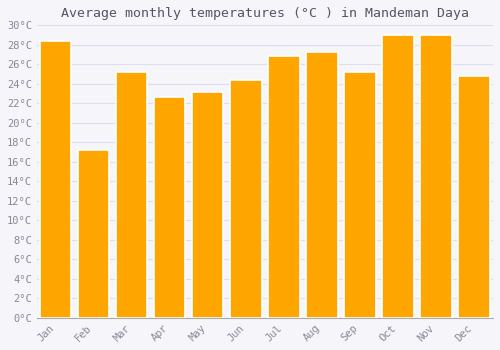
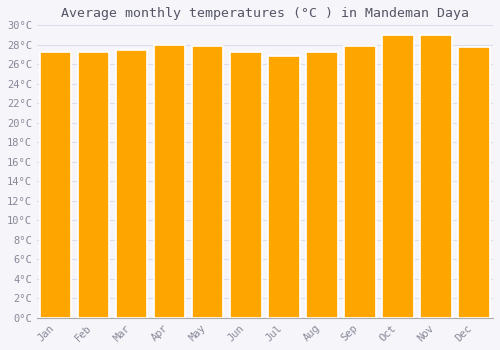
Jan: 28.4°C -> 27.3°C
Feb: 17.2°C -> 27.3°C
Mar: 25.2°C -> 27.5°C
Apr: 22.6°C -> 28.0°C
May: 23.2°C -> 27.9°C
Jun: 24.4°C -> 27.3°C
Sep: 25.2°C -> 27.9°C
Dec: 24.8°C -> 27.8°C
